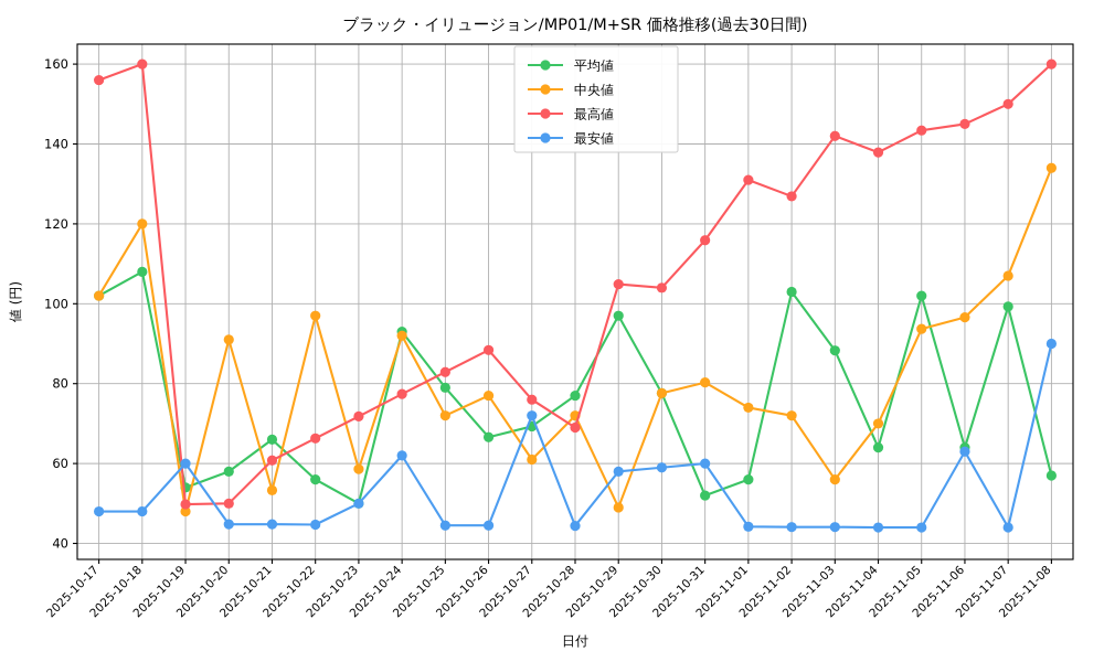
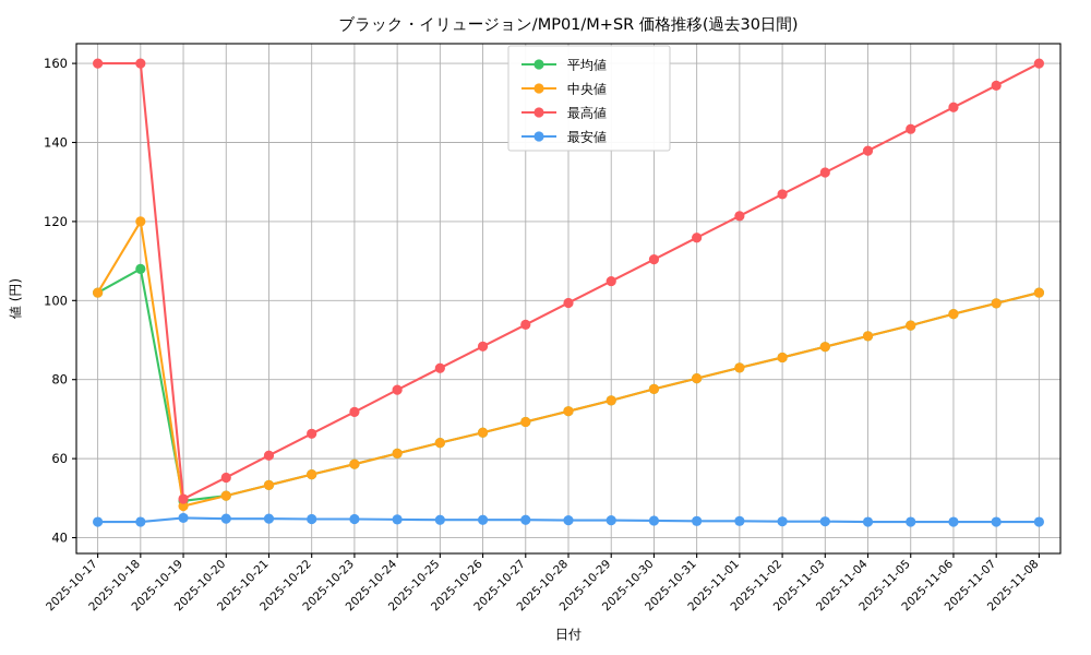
最高値/2025-10-17: 156 -> 160
最安値/2025-10-17: 48 -> 44
最安値/2025-10-18: 48 -> 44
平均値/2025-10-19: 54 -> 49
最安値/2025-10-19: 60 -> 45
平均値/2025-10-20: 58 -> 51
中央値/2025-10-20: 91 -> 51
最高値/2025-10-20: 50 -> 55
平均値/2025-10-21: 66 -> 53
中央値/2025-10-22: 97 -> 56
平均値/2025-10-23: 50 -> 59
最安値/2025-10-23: 50 -> 45
平均値/2025-10-24: 93 -> 61
中央値/2025-10-24: 92 -> 61
最安値/2025-10-24: 62 -> 45
平均値/2025-10-25: 79 -> 64
中央値/2025-10-25: 72 -> 64
中央値/2025-10-26: 77 -> 67
中央値/2025-10-27: 61 -> 69
最高値/2025-10-27: 76 -> 94
最安値/2025-10-27: 72 -> 44
平均値/2025-10-28: 77 -> 72
最高値/2025-10-28: 69 -> 99
平均値/2025-10-29: 97 -> 75
中央値/2025-10-29: 49 -> 75
最安値/2025-10-29: 58 -> 44
最高値/2025-10-30: 104 -> 110
最安値/2025-10-30: 59 -> 44
平均値/2025-10-31: 52 -> 80
最安値/2025-10-31: 60 -> 44
平均値/2025-11-01: 56 -> 83
中央値/2025-11-01: 74 -> 83
最高値/2025-11-01: 131 -> 121
平均値/2025-11-02: 103 -> 86
中央値/2025-11-02: 72 -> 86
中央値/2025-11-03: 56 -> 88
最高値/2025-11-03: 142 -> 132
平均値/2025-11-04: 64 -> 91
中央値/2025-11-04: 70 -> 91
平均値/2025-11-05: 102 -> 94
平均値/2025-11-06: 64 -> 97
最高値/2025-11-06: 145 -> 149
最安値/2025-11-06: 63 -> 44
中央値/2025-11-07: 107 -> 99
最高値/2025-11-07: 150 -> 154
平均値/2025-11-08: 57 -> 102
中央値/2025-11-08: 134 -> 102
最安値/2025-11-08: 90 -> 44
